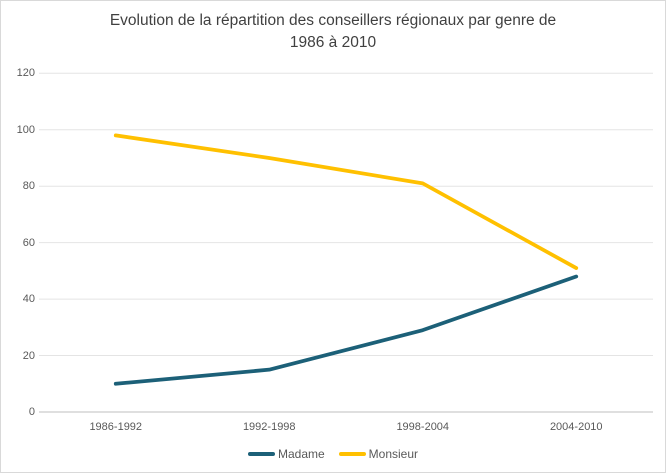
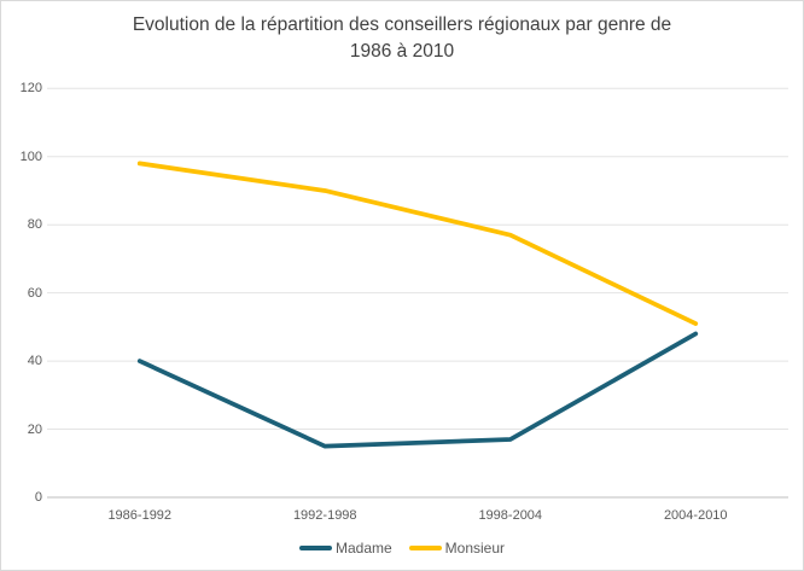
Madame/1986-1992: 10 -> 40
Madame/1998-2004: 29 -> 17
Monsieur/1998-2004: 81 -> 77
